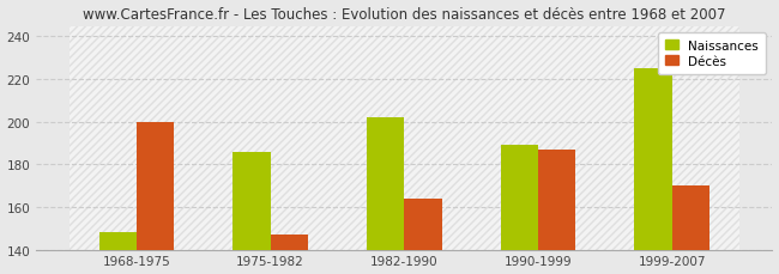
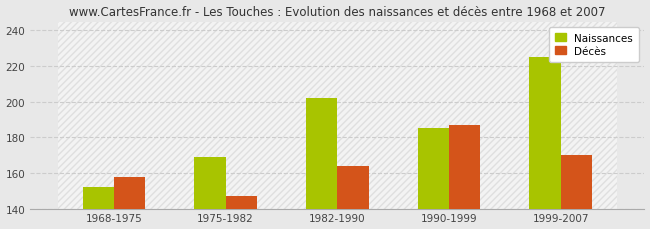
Naissances/1968-1975: 148 -> 152
Décès/1968-1975: 200 -> 158
Naissances/1975-1982: 186 -> 169
Naissances/1990-1999: 189 -> 185
